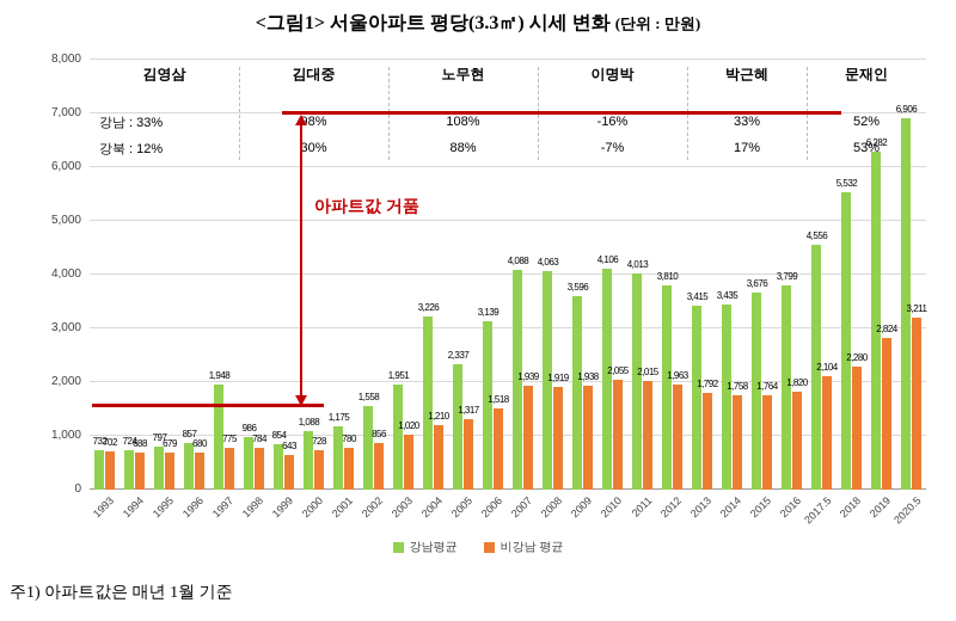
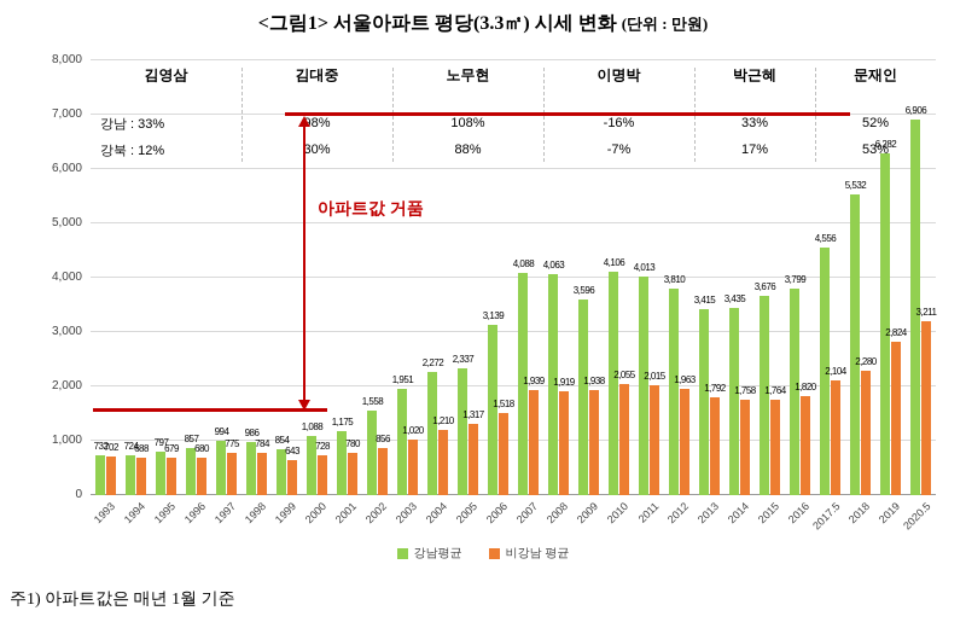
강남평균/1997: 1,948 -> 994
강남평균/2004: 3,226 -> 2,272
